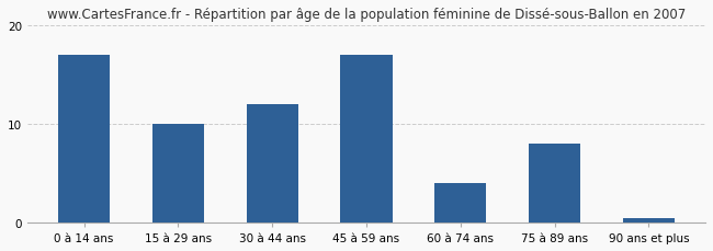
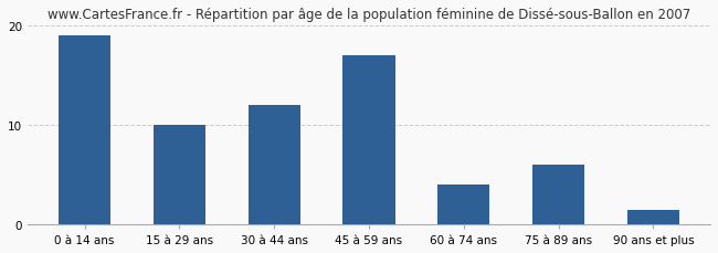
0 à 14 ans: 17.0 -> 19.0
75 à 89 ans: 8.0 -> 6.0
90 ans et plus: 0.5 -> 1.4
